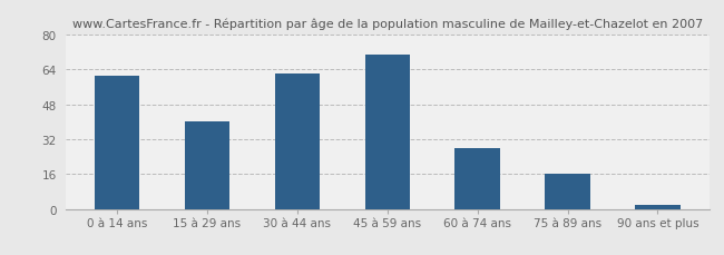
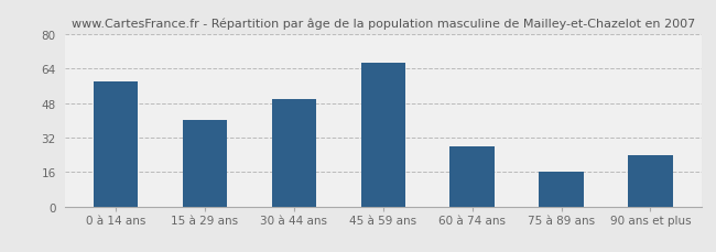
0 à 14 ans: 61 -> 58
30 à 44 ans: 62 -> 50
45 à 59 ans: 71 -> 67
90 ans et plus: 2 -> 24
